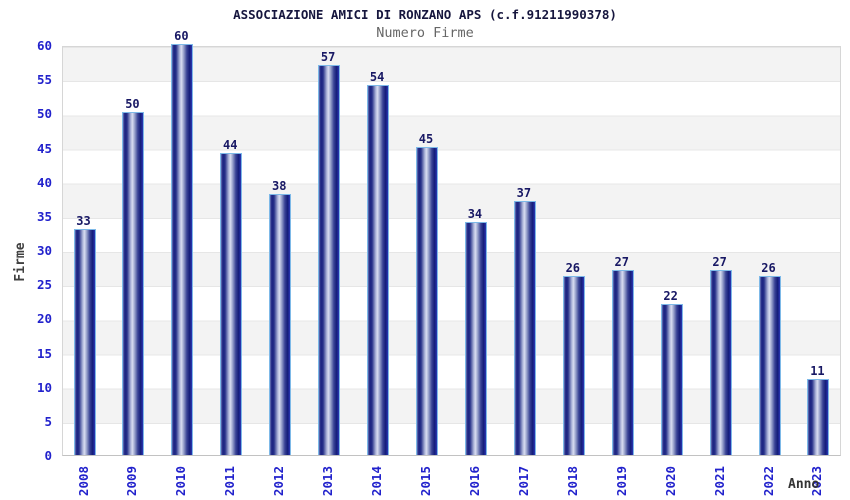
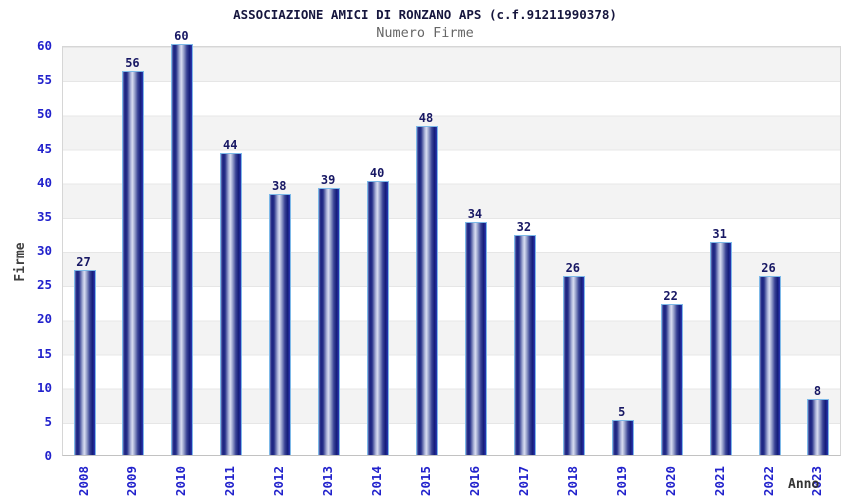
2008: 33 -> 27
2009: 50 -> 56
2013: 57 -> 39
2014: 54 -> 40
2015: 45 -> 48
2017: 37 -> 32
2019: 27 -> 5
2021: 27 -> 31
2023: 11 -> 8
